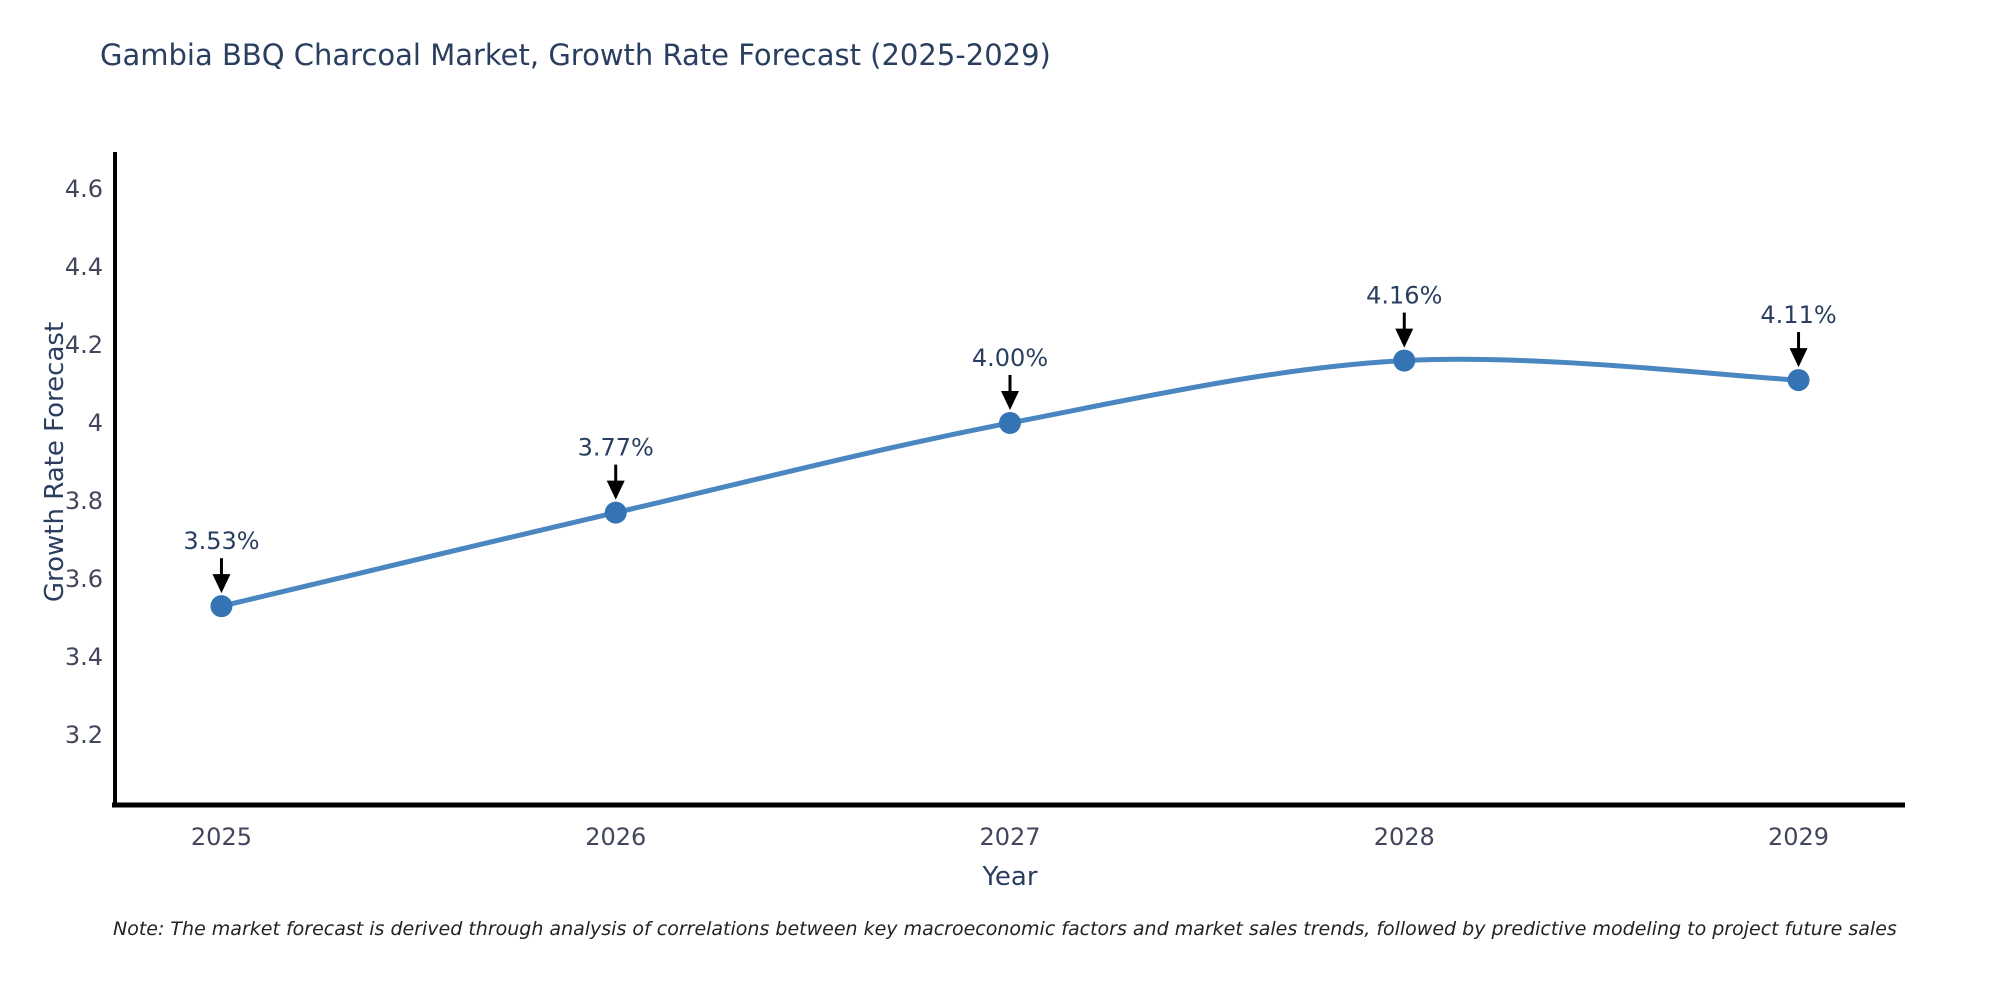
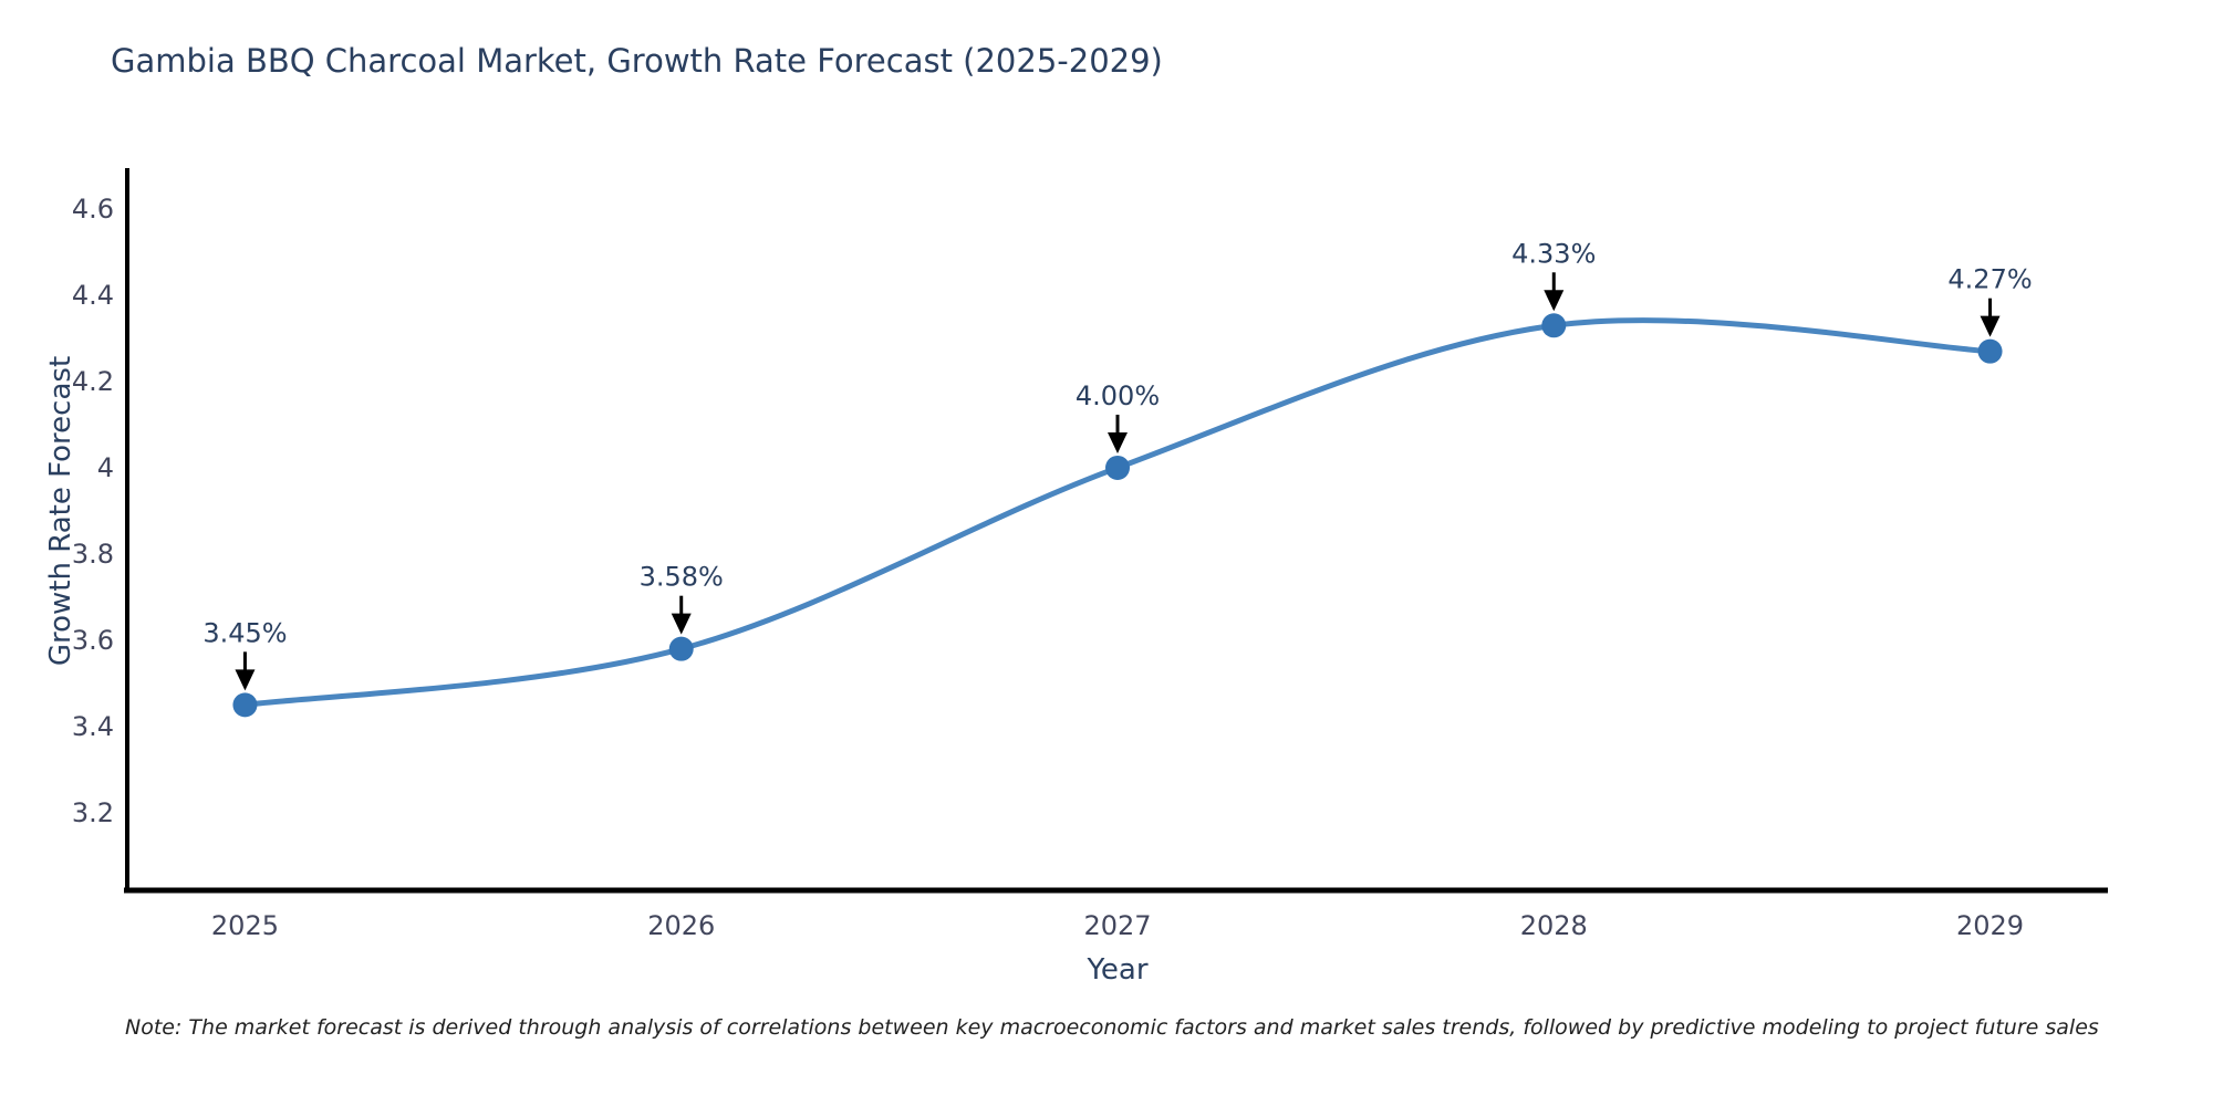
2025: 3.53% -> 3.45%
2026: 3.77% -> 3.58%
2028: 4.16% -> 4.33%
2029: 4.11% -> 4.27%
